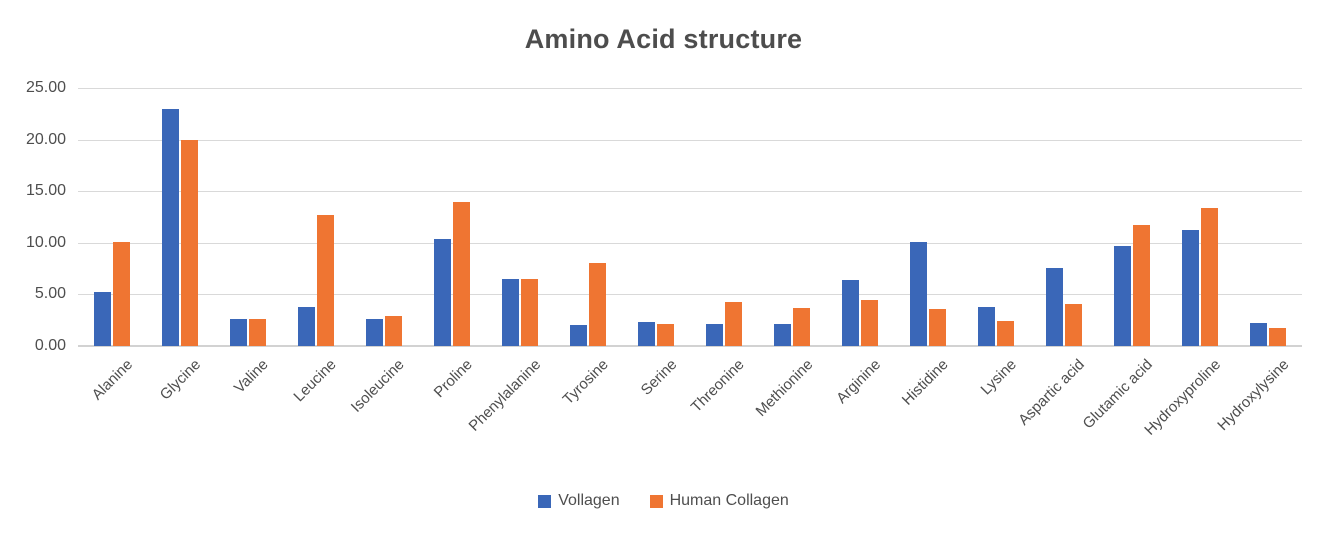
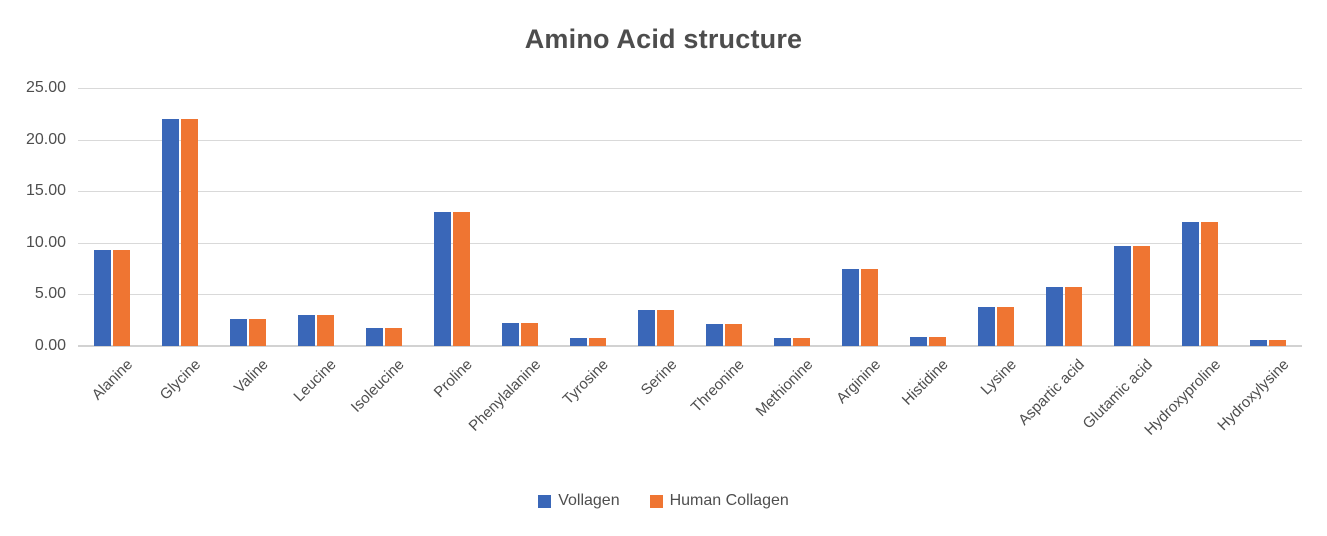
Vollagen/Alanine: 5.2 -> 9.3
Human Collagen/Alanine: 10.1 -> 9.3
Vollagen/Glycine: 23.0 -> 22.0
Human Collagen/Glycine: 20.0 -> 22.0
Vollagen/Leucine: 3.8 -> 3.0
Human Collagen/Leucine: 12.7 -> 3.0
Vollagen/Isoleucine: 2.6 -> 1.7
Human Collagen/Isoleucine: 2.9 -> 1.7
Vollagen/Proline: 10.4 -> 13.0
Human Collagen/Proline: 14.0 -> 13.0
Vollagen/Phenylalanine: 6.5 -> 2.2
Human Collagen/Phenylalanine: 6.5 -> 2.2
Vollagen/Tyrosine: 2.0 -> 0.8
Human Collagen/Tyrosine: 8.0 -> 0.8
Vollagen/Serine: 2.3 -> 3.5
Human Collagen/Serine: 2.1 -> 3.5
Human Collagen/Threonine: 4.3 -> 2.1
Vollagen/Methionine: 2.1 -> 0.8
Human Collagen/Methionine: 3.7 -> 0.8
Vollagen/Arginine: 6.4 -> 7.5
Human Collagen/Arginine: 4.5 -> 7.5
Vollagen/Histidine: 10.1 -> 0.9
Human Collagen/Histidine: 3.6 -> 0.9
Human Collagen/Lysine: 2.4 -> 3.8
Vollagen/Aspartic acid: 7.6 -> 5.7
Human Collagen/Aspartic acid: 4.1 -> 5.7
Human Collagen/Glutamic acid: 11.7 -> 9.7
Vollagen/Hydroxyproline: 11.2 -> 12.0
Human Collagen/Hydroxyproline: 13.4 -> 12.0
Vollagen/Hydroxylysine: 2.2 -> 0.6
Human Collagen/Hydroxylysine: 1.7 -> 0.6
